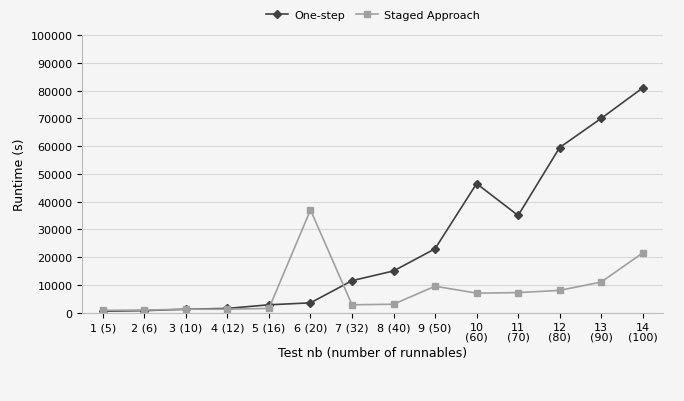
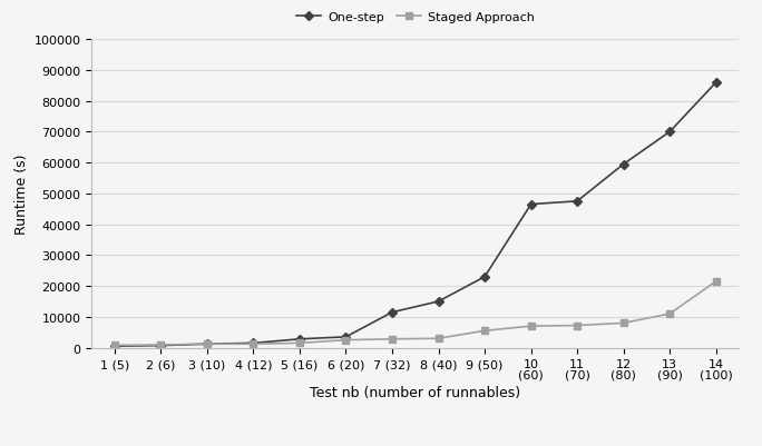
Staged Approach/6 (20): 37000 -> 2500
Staged Approach/9 (50): 9500 -> 5500
One-step/11 (70): 35000 -> 47500
One-step/14 (100): 81000 -> 86000
